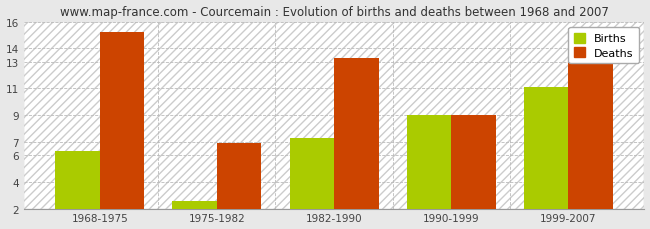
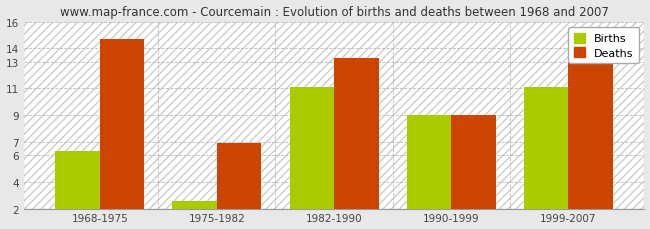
Deaths/1968-1975: 15.2 -> 14.7
Births/1982-1990: 7.3 -> 11.1
